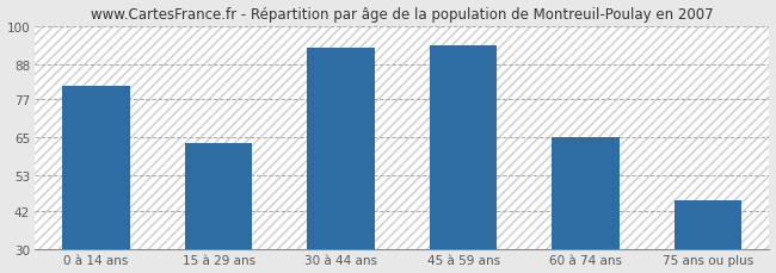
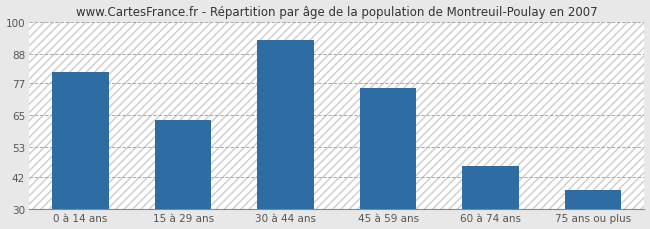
45 à 59 ans: 94 -> 75
60 à 74 ans: 65 -> 46
75 ans ou plus: 45 -> 37
